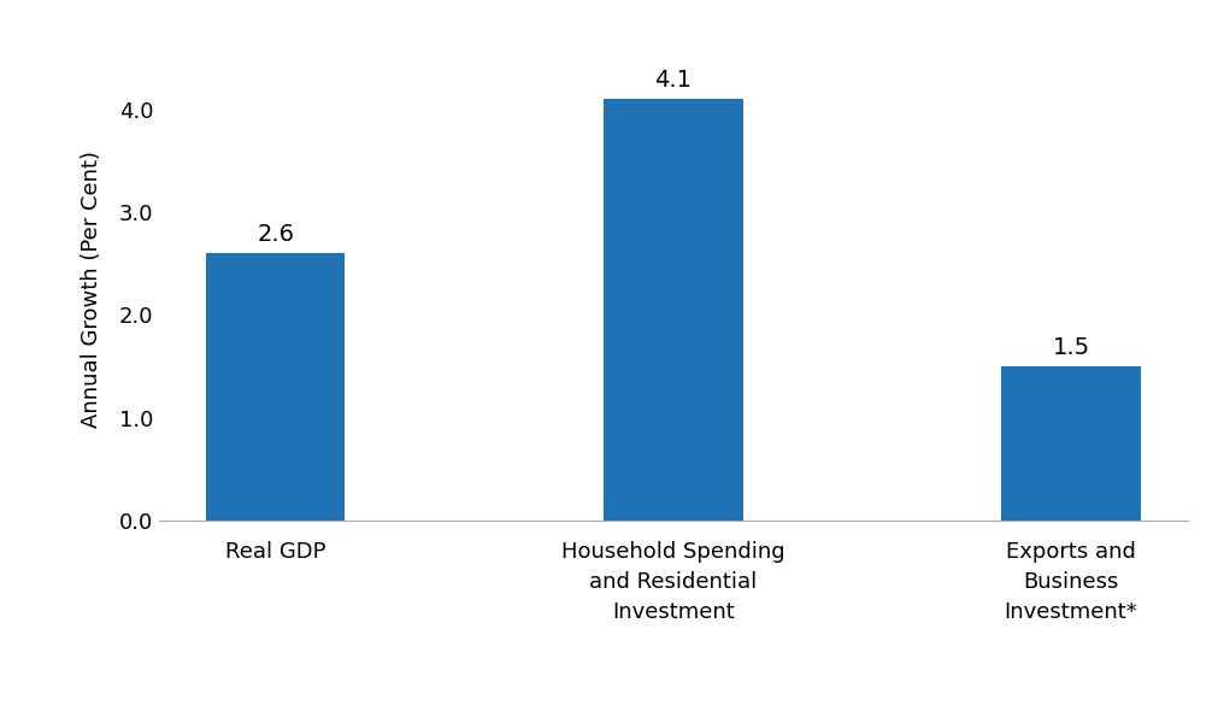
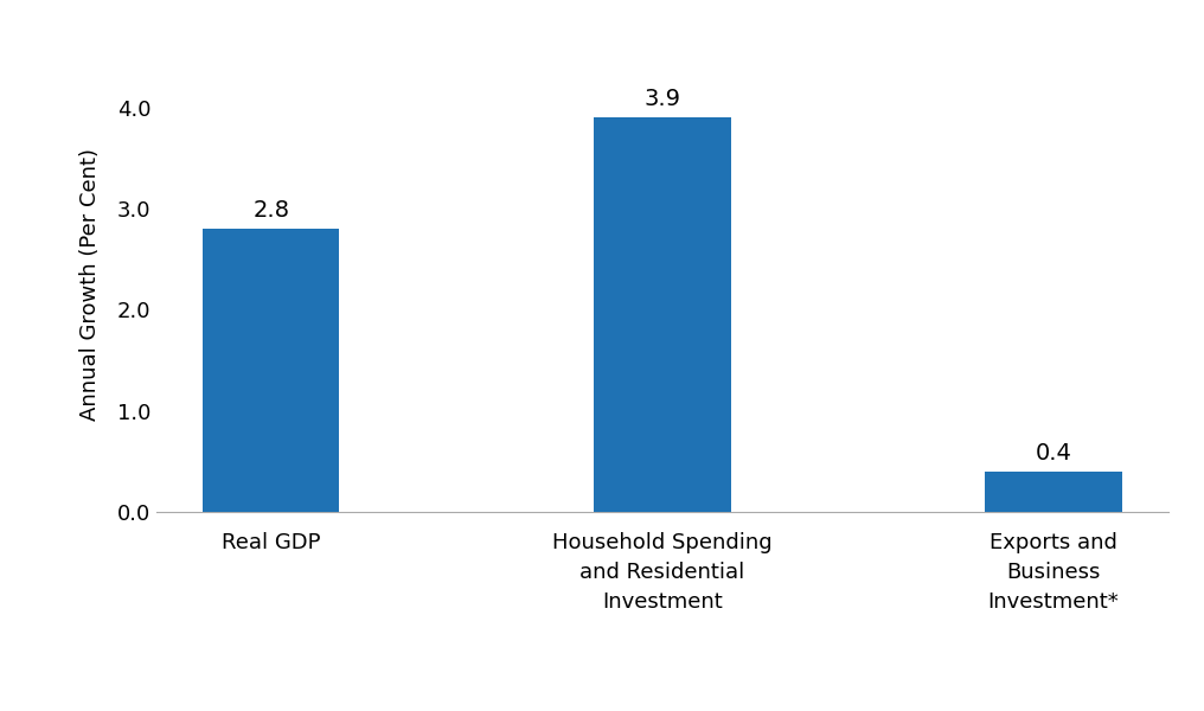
Real GDP: 2.6 -> 2.8
Household Spending and Residential Investment: 4.1 -> 3.9
Exports and Business Investment*: 1.5 -> 0.4
